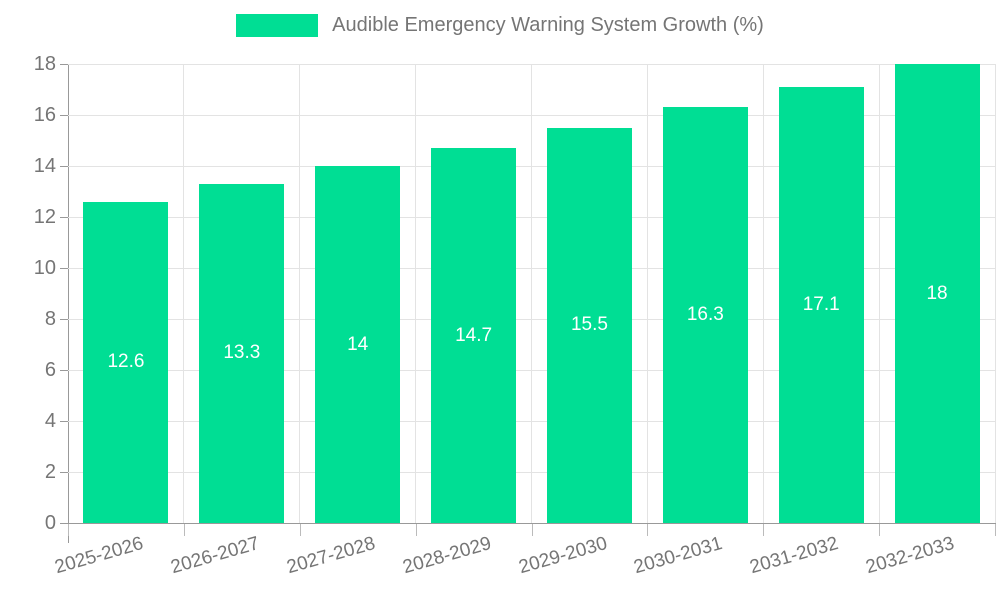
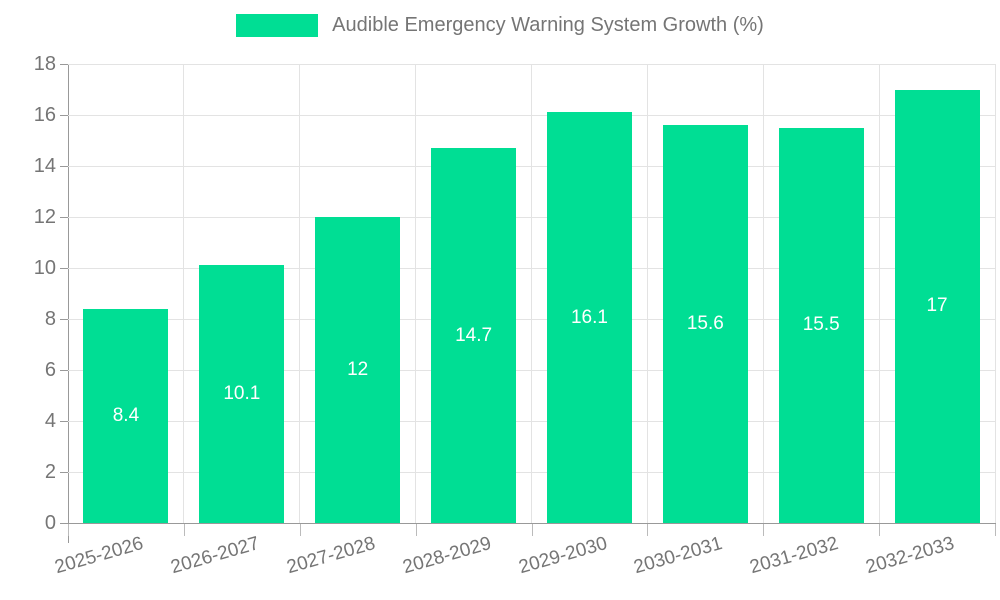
2025-2026: 12.6 -> 8.4
2026-2027: 13.3 -> 10.1
2027-2028: 14 -> 12
2029-2030: 15.5 -> 16.1
2030-2031: 16.3 -> 15.6
2031-2032: 17.1 -> 15.5
2032-2033: 18 -> 17
